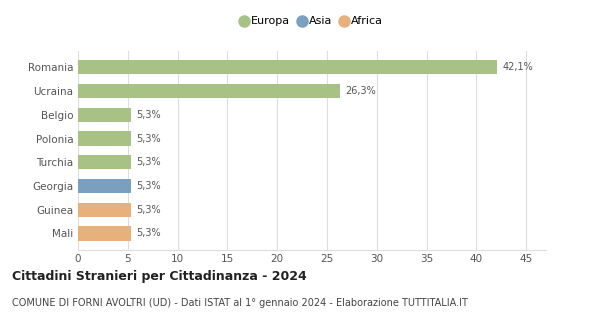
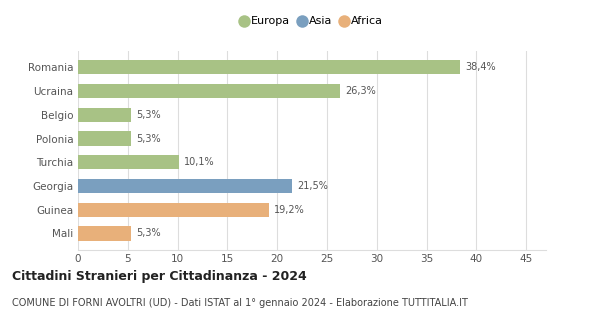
Romania: 42,1% -> 38,4%
Turchia: 5,3% -> 10,1%
Georgia: 5,3% -> 21,5%
Guinea: 5,3% -> 19,2%
